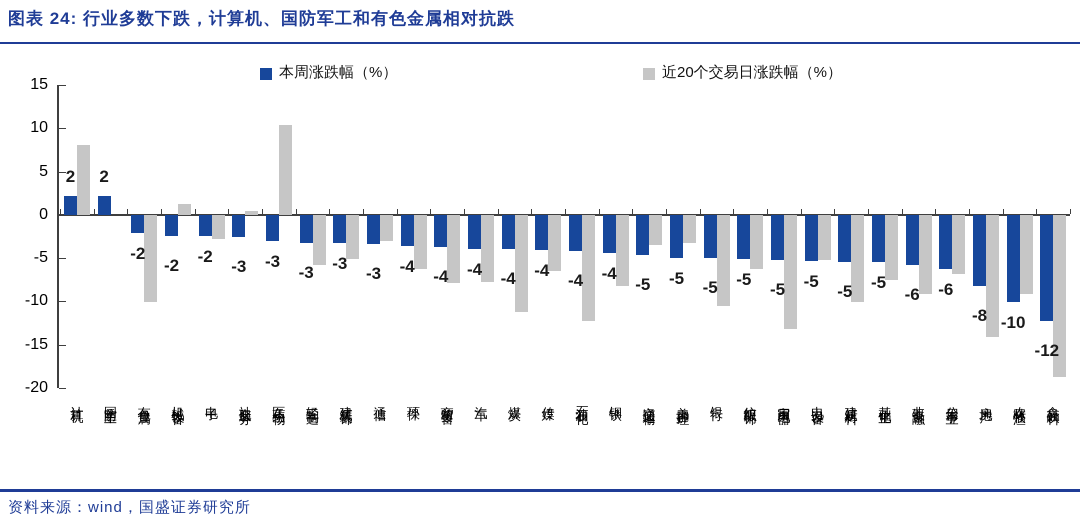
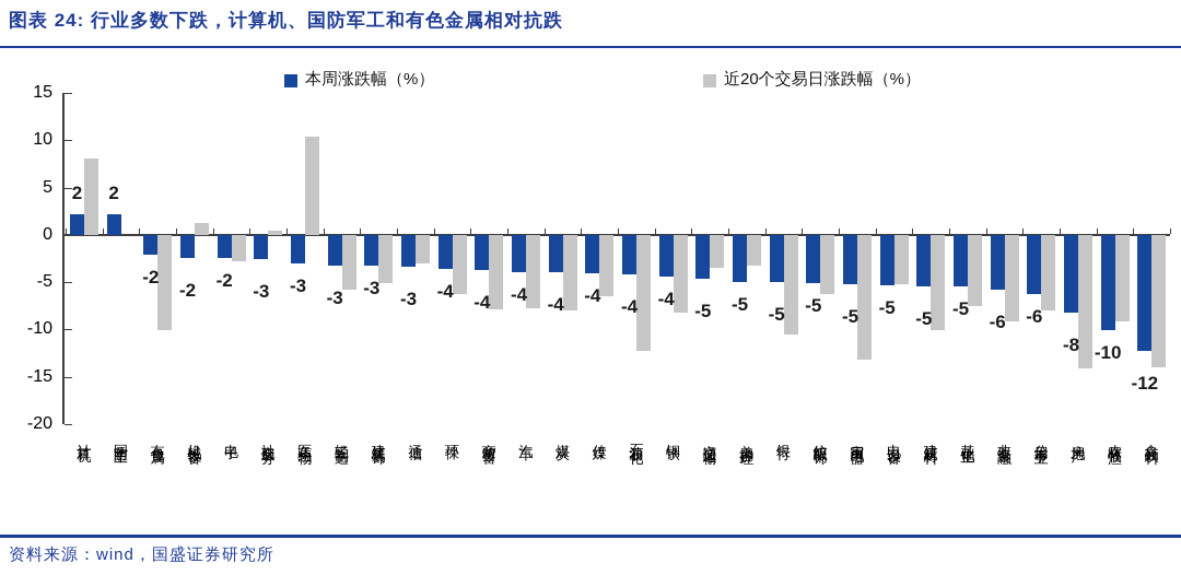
近20个交易日涨跌幅（%）/煤炭: -11 -> -8
近20个交易日涨跌幅（%）/公用事业: -7 -> -8
近20个交易日涨跌幅（%）/食品饮料: -19 -> -14
